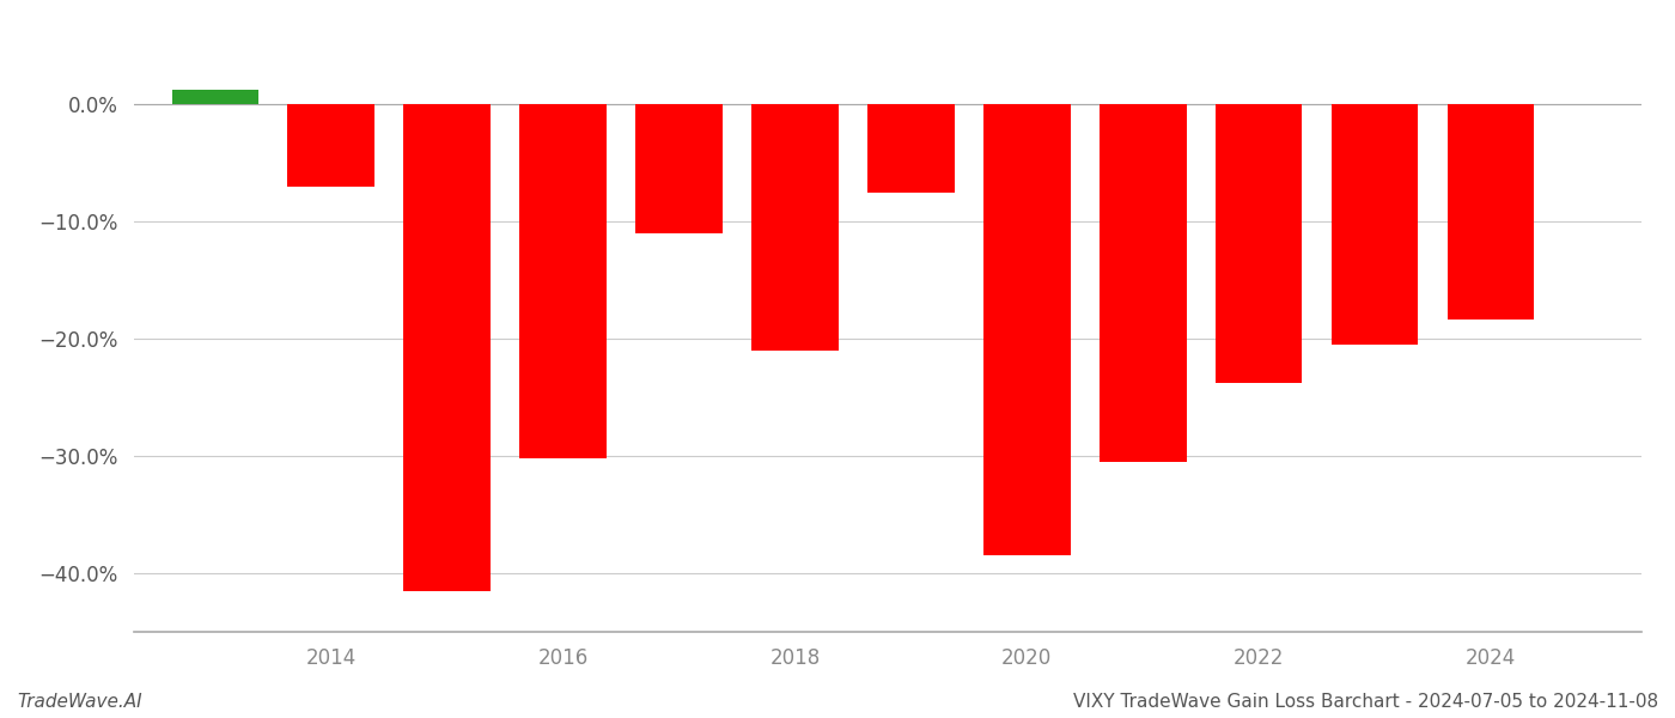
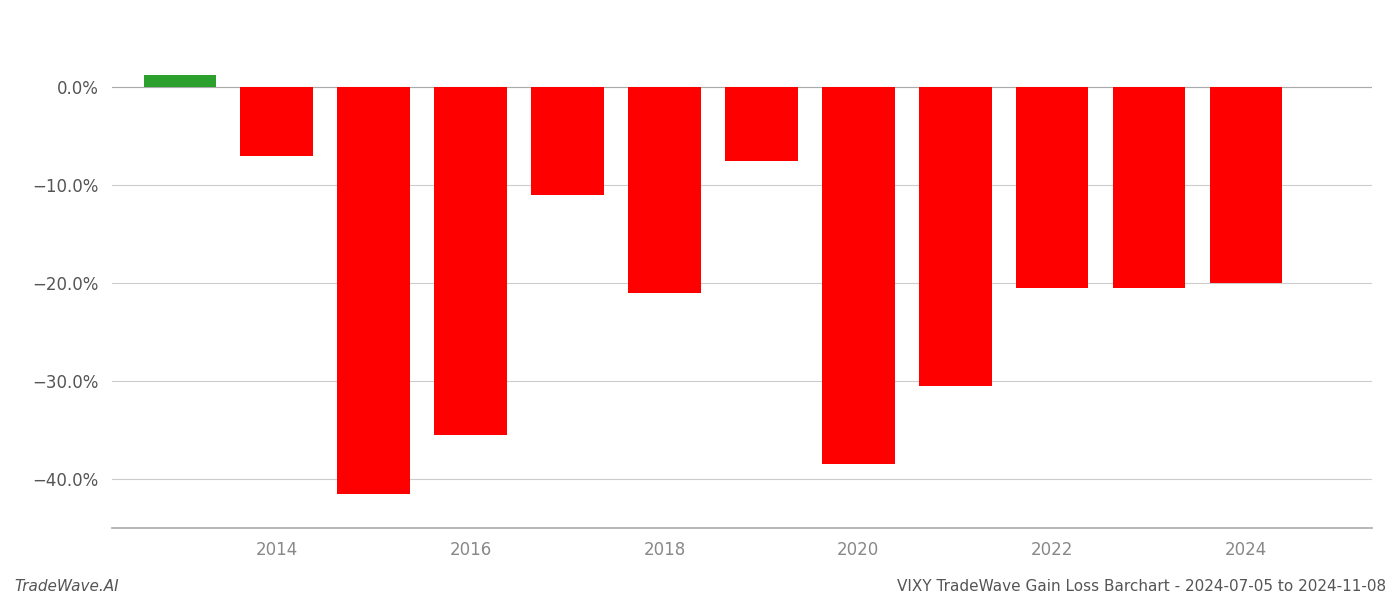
2016: -30.2% -> -35.5%
2022: -23.8% -> -20.5%
2024: -18.4% -> -20.0%
